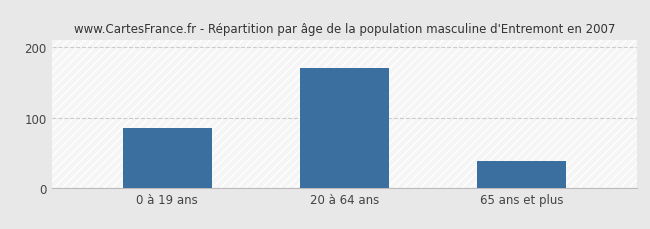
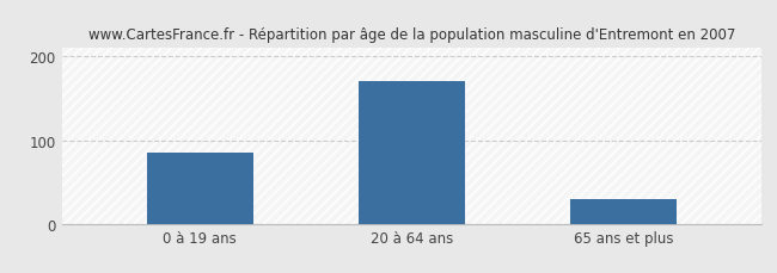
65 ans et plus: 38 -> 30
